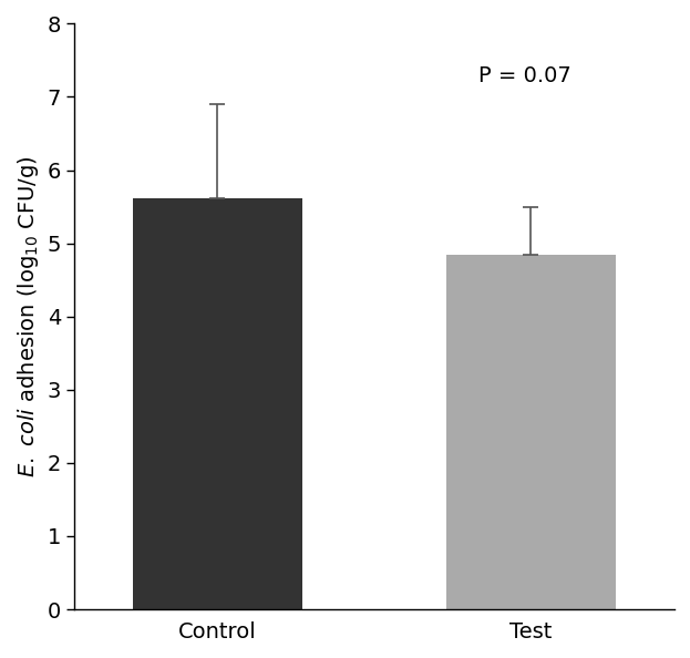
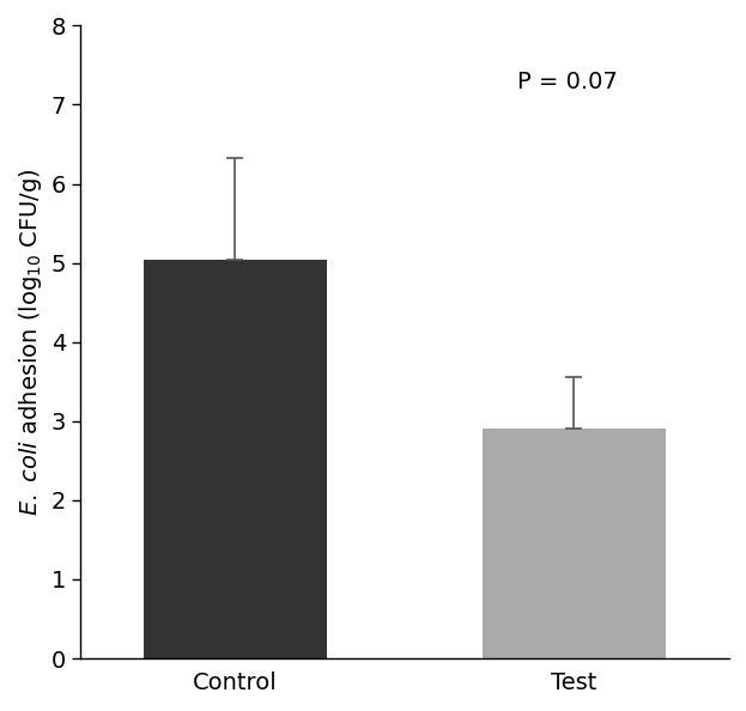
Control: 5.62 -> 5.04
Test: 4.85 -> 2.90
